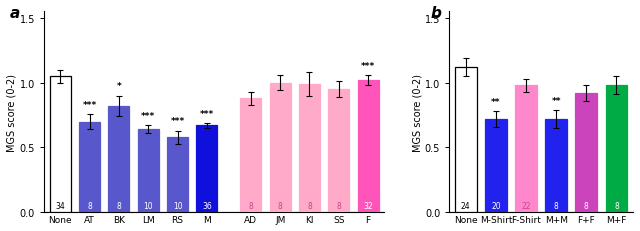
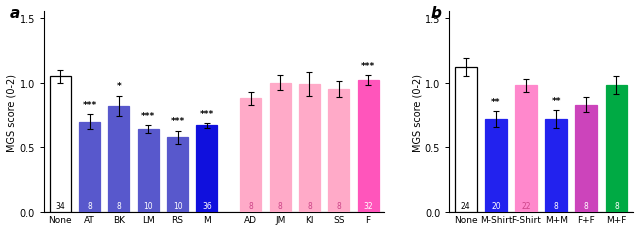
F+F: 0.92 -> 0.83
